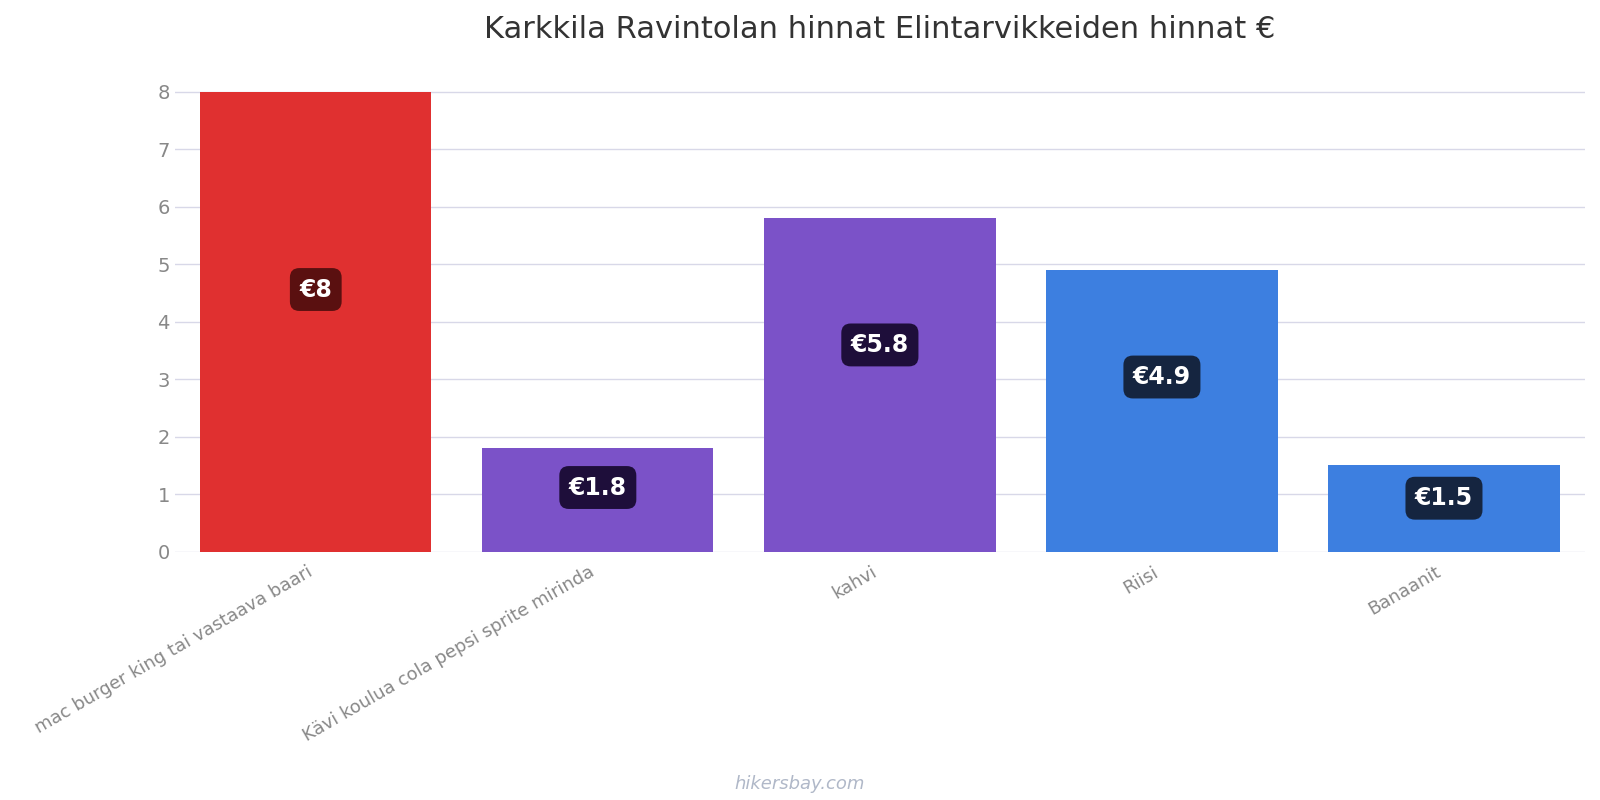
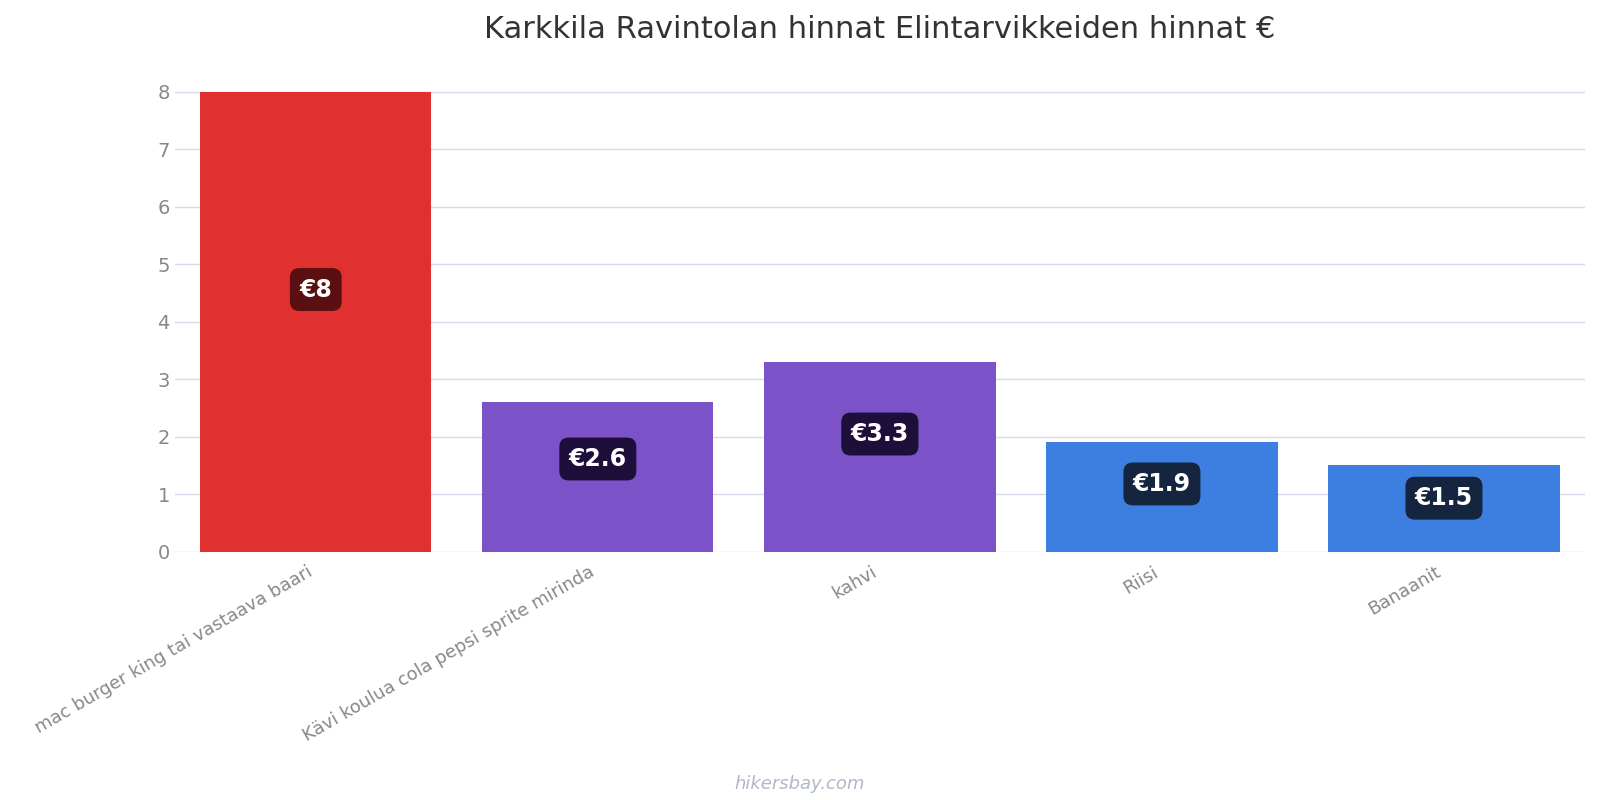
Kävi koulua cola pepsi sprite mirinda: €1.8 -> €2.6
kahvi: €5.8 -> €3.3
Riisi: €4.9 -> €1.9
